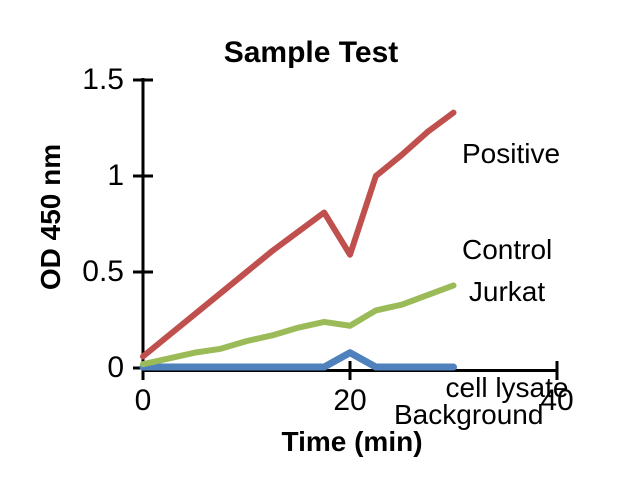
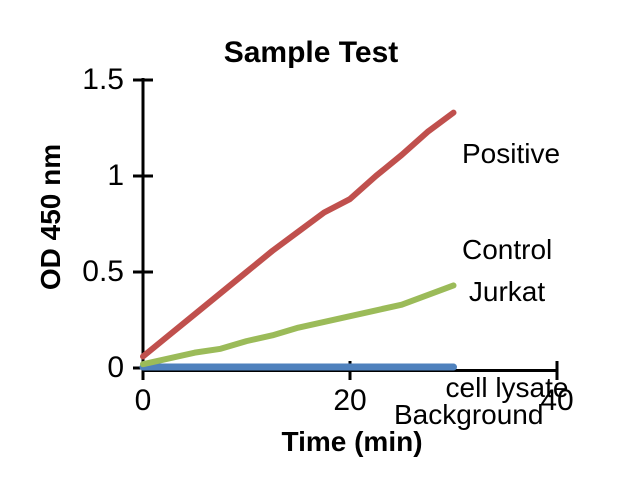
Positive Control/20: 0.59 -> 0.88
Jurkat cell lysate/20: 0.22 -> 0.27
Background/20: 0.08 -> 0.01
